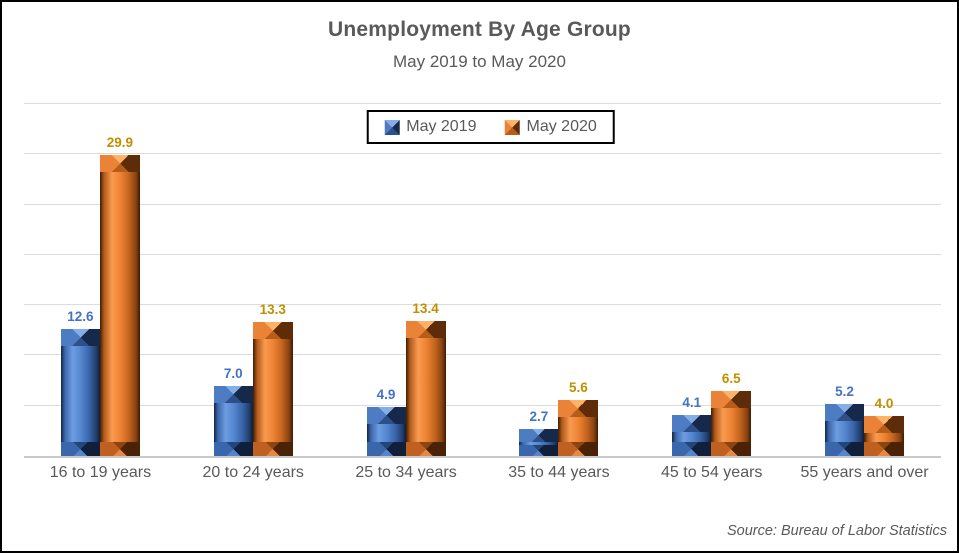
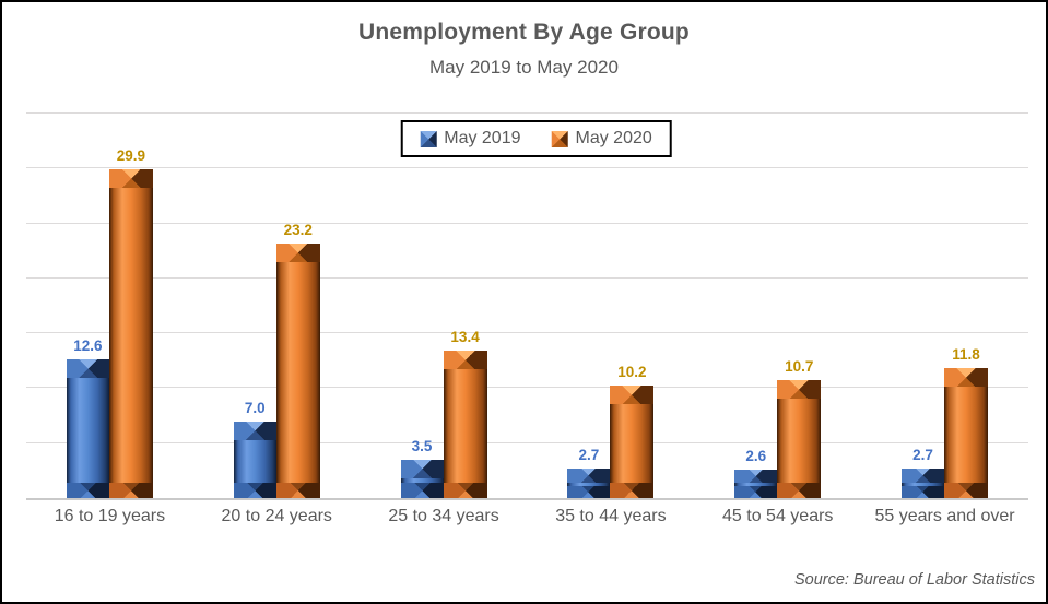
May 2020/20 to 24 years: 13.3 -> 23.2
May 2019/25 to 34 years: 4.9 -> 3.5
May 2020/35 to 44 years: 5.6 -> 10.2
May 2019/45 to 54 years: 4.1 -> 2.6
May 2020/45 to 54 years: 6.5 -> 10.7
May 2019/55 years and over: 5.2 -> 2.7
May 2020/55 years and over: 4.0 -> 11.8
